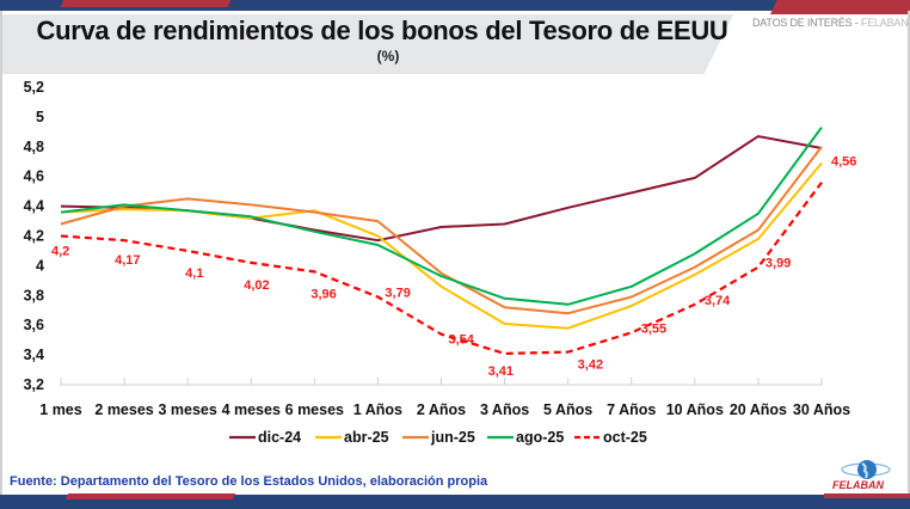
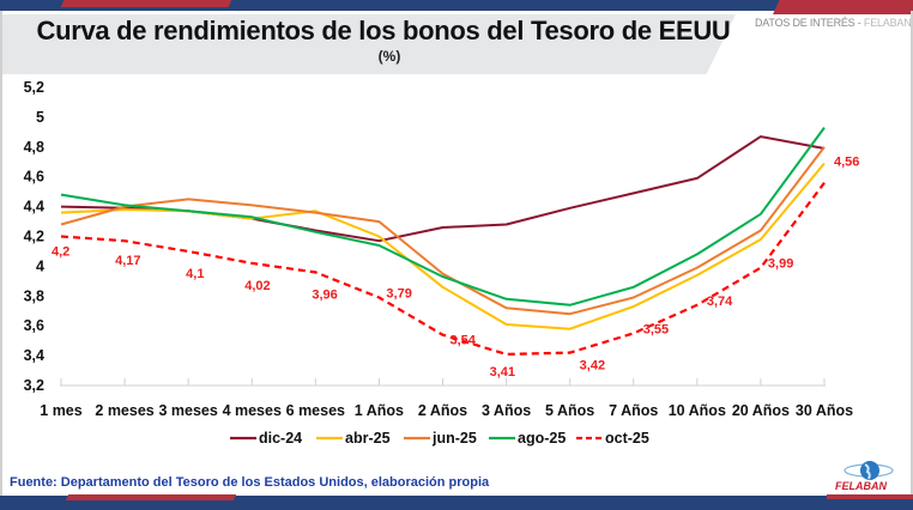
ago-25/1 mes: 4,36 -> 4,48
